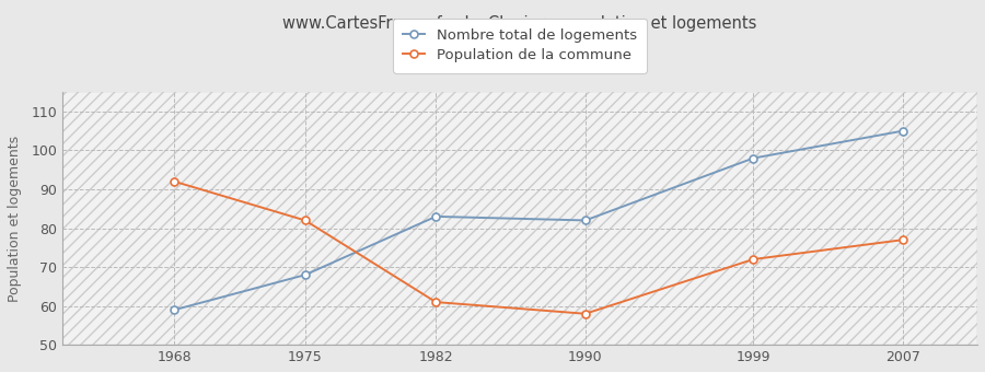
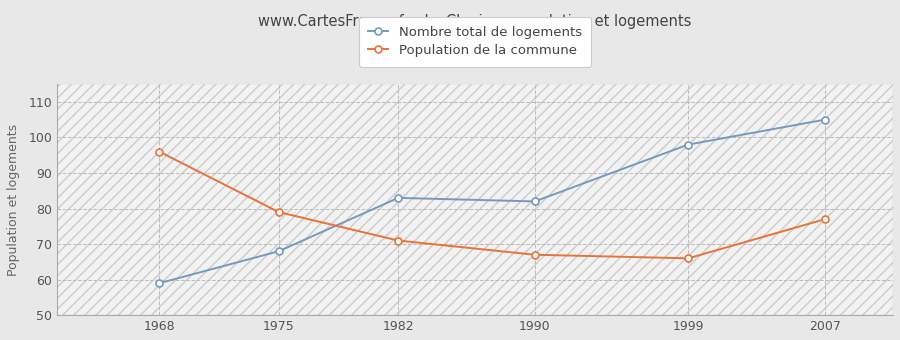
Population de la commune/1968: 92 -> 96
Population de la commune/1975: 82 -> 79
Population de la commune/1982: 61 -> 71
Population de la commune/1990: 58 -> 67
Population de la commune/1999: 72 -> 66
